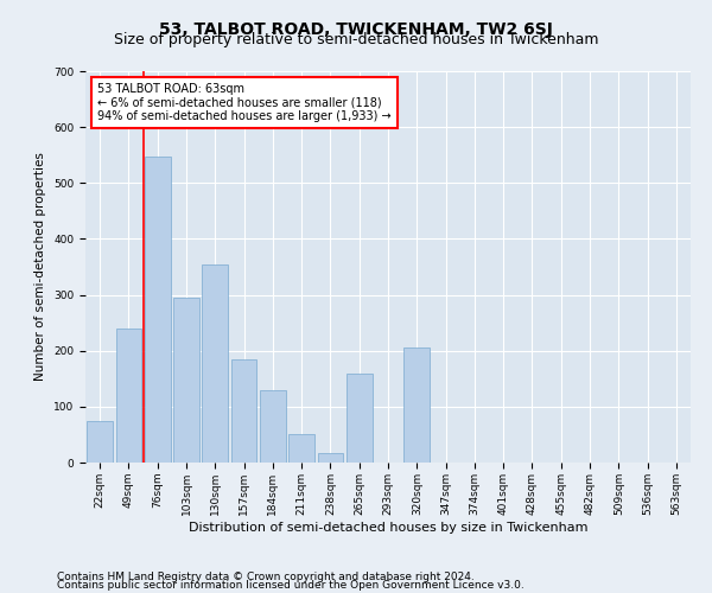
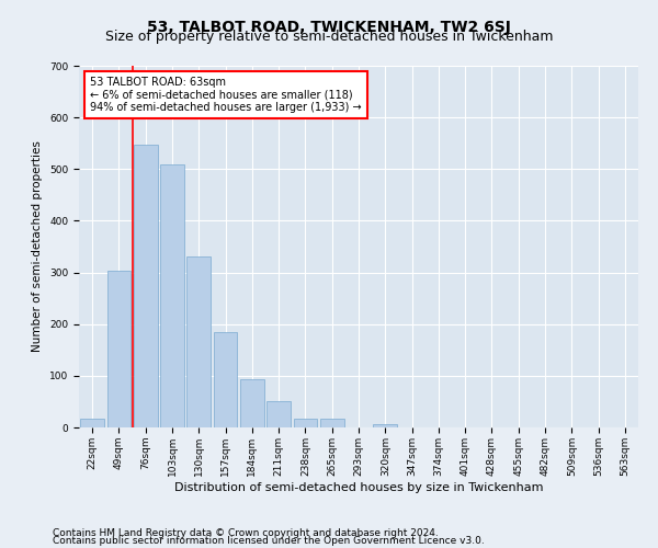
22sqm: 75 -> 18
49sqm: 240 -> 303
103sqm: 295 -> 510
130sqm: 355 -> 330
184sqm: 130 -> 93
265sqm: 160 -> 16
320sqm: 205 -> 7
